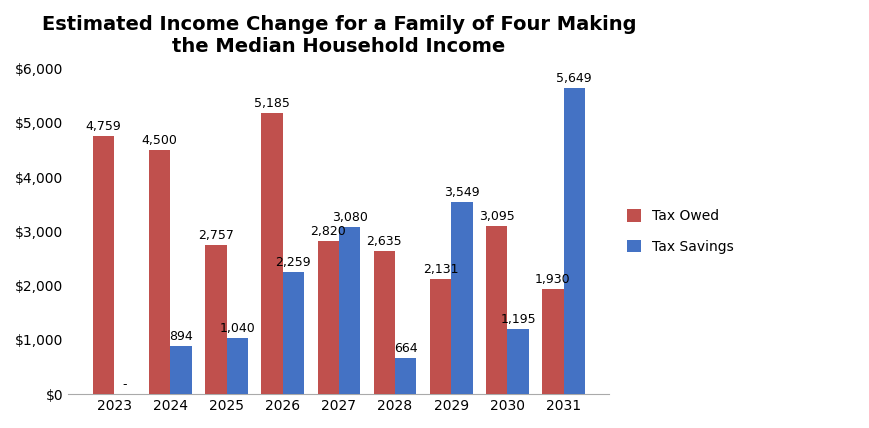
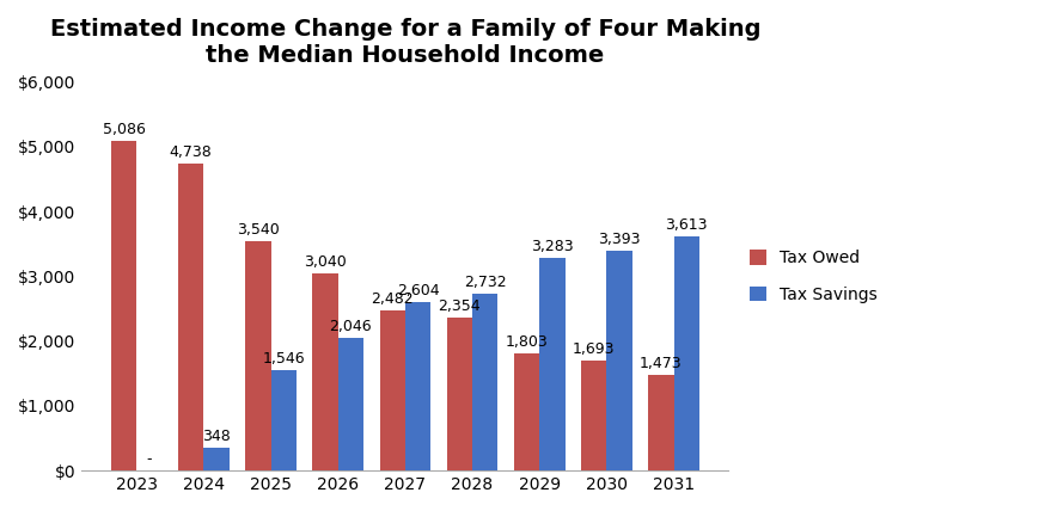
Tax Owed/2023: 4,759 -> 5,086
Tax Owed/2024: 4,500 -> 4,738
Tax Savings/2024: 894 -> 348
Tax Owed/2025: 2,757 -> 3,540
Tax Savings/2025: 1,040 -> 1,546
Tax Owed/2026: 5,185 -> 3,040
Tax Savings/2026: 2,259 -> 2,046
Tax Owed/2027: $2,820 -> $2,480
Tax Savings/2027: $3,080 -> $2,600
Tax Owed/2028: 2,635 -> 2,354
Tax Savings/2028: 664 -> 2,732
Tax Owed/2029: 2,131 -> 1,803
Tax Savings/2029: 3,549 -> 3,283
Tax Owed/2030: 3,095 -> 1,693
Tax Savings/2030: 1,195 -> 3,393
Tax Owed/2031: 1,930 -> 1,473
Tax Savings/2031: 5,649 -> 3,613
